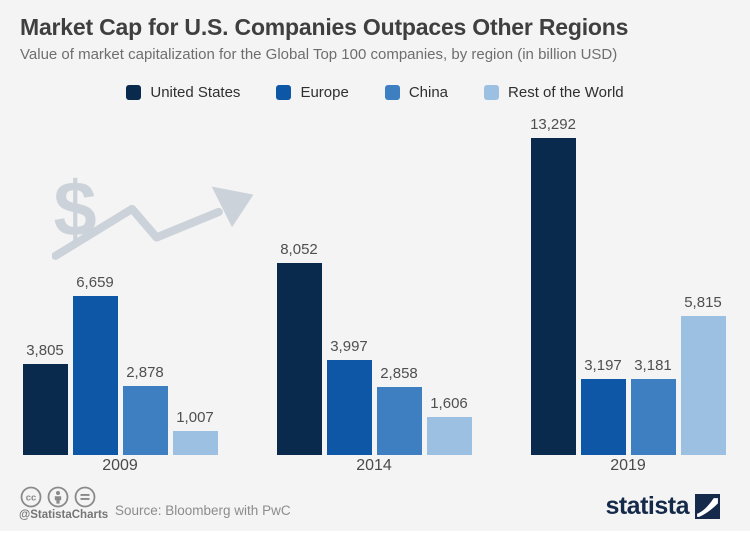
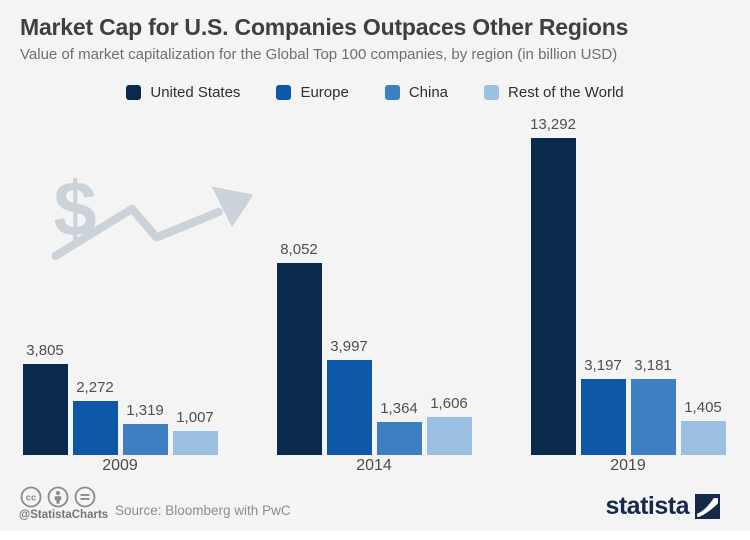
Europe/2009: 6,659 -> 2,272
China/2009: 2,878 -> 1,319
China/2014: 2,858 -> 1,364
Rest of the World/2019: 5,815 -> 1,405
